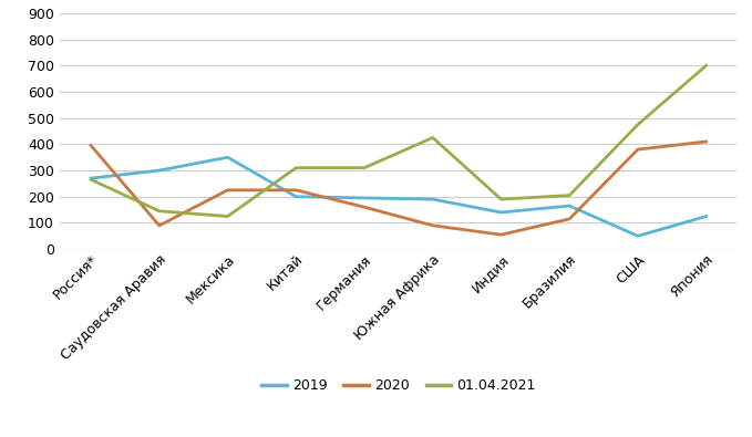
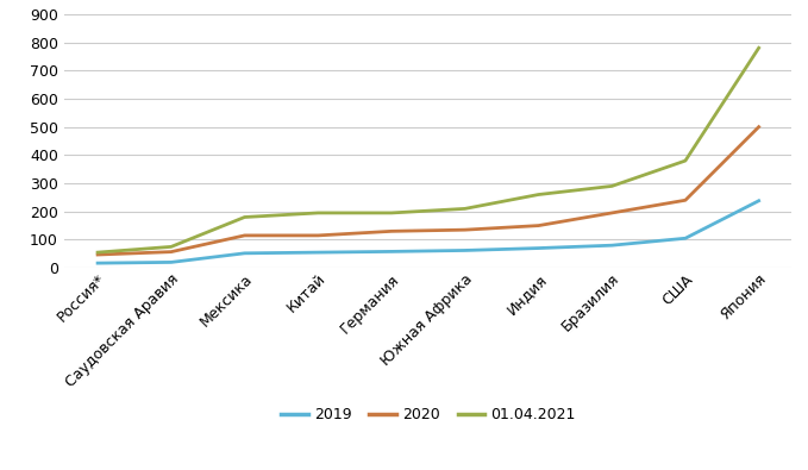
2019/Россия*: 270 -> 17
2020/Россия*: 395 -> 47
01.04.2021/Россия*: 265 -> 55
2019/Саудовская Аравия: 300 -> 20
2020/Саудовская Аравия: 90 -> 57
01.04.2021/Саудовская Аравия: 145 -> 75
2019/Мексика: 350 -> 52
2020/Мексика: 225 -> 115
01.04.2021/Мексика: 125 -> 180
2019/Китай: 200 -> 55
2020/Китай: 225 -> 115
01.04.2021/Китай: 310 -> 195
2019/Германия: 195 -> 58
2020/Германия: 160 -> 130
01.04.2021/Германия: 310 -> 195
2019/Южная Африка: 190 -> 62
2020/Южная Африка: 90 -> 135
01.04.2021/Южная Африка: 425 -> 210
2019/Индия: 140 -> 70
2020/Индия: 55 -> 150
01.04.2021/Индия: 190 -> 260
2019/Бразилия: 165 -> 80
2020/Бразилия: 115 -> 195
01.04.2021/Бразилия: 205 -> 290
2019/США: 50 -> 105
2020/США: 380 -> 240
01.04.2021/США: 475 -> 380
2019/Япония: 125 -> 238
2020/Япония: 410 -> 500
01.04.2021/Япония: 700 -> 780
